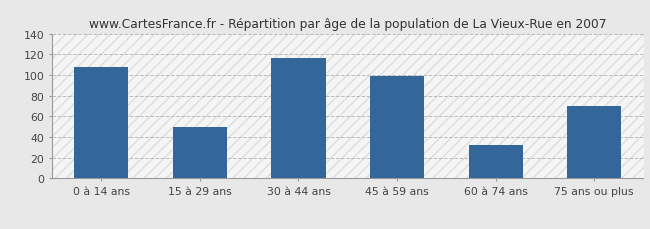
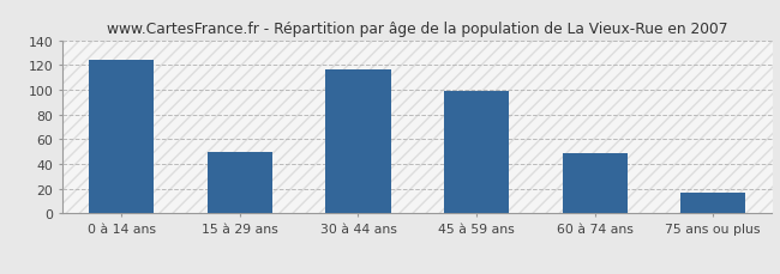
0 à 14 ans: 108 -> 124
60 à 74 ans: 32 -> 49
75 ans ou plus: 70 -> 17
